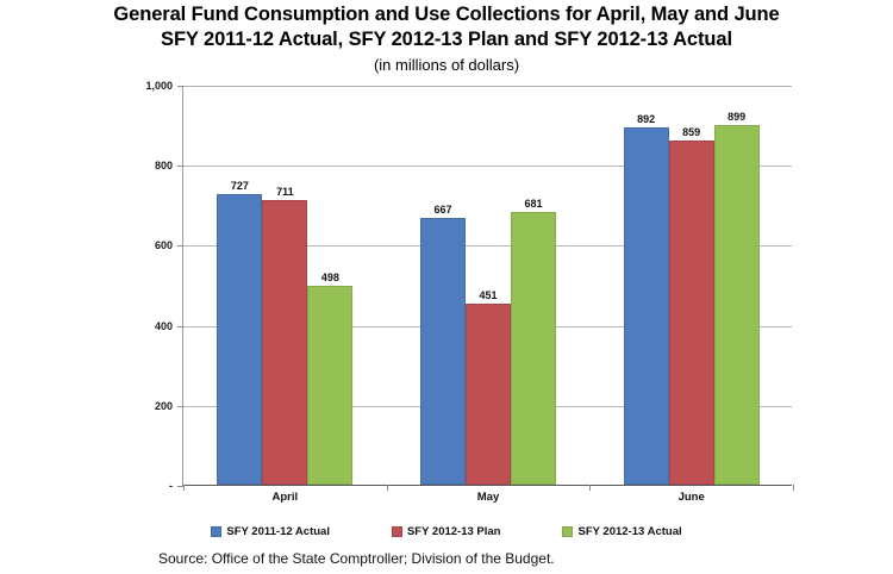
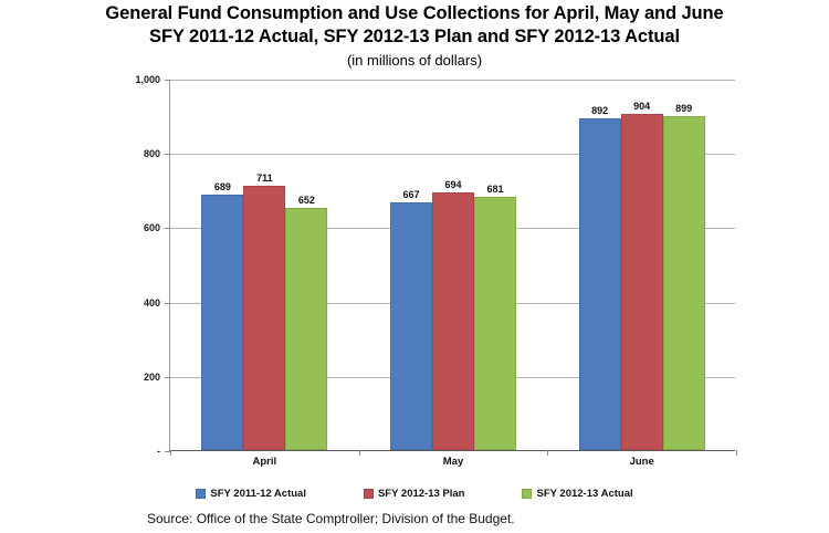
SFY 2011-12 Actual/April: 727 -> 689
SFY 2012-13 Actual/April: 498 -> 652
SFY 2012-13 Plan/May: 451 -> 694
SFY 2012-13 Plan/June: 859 -> 904
